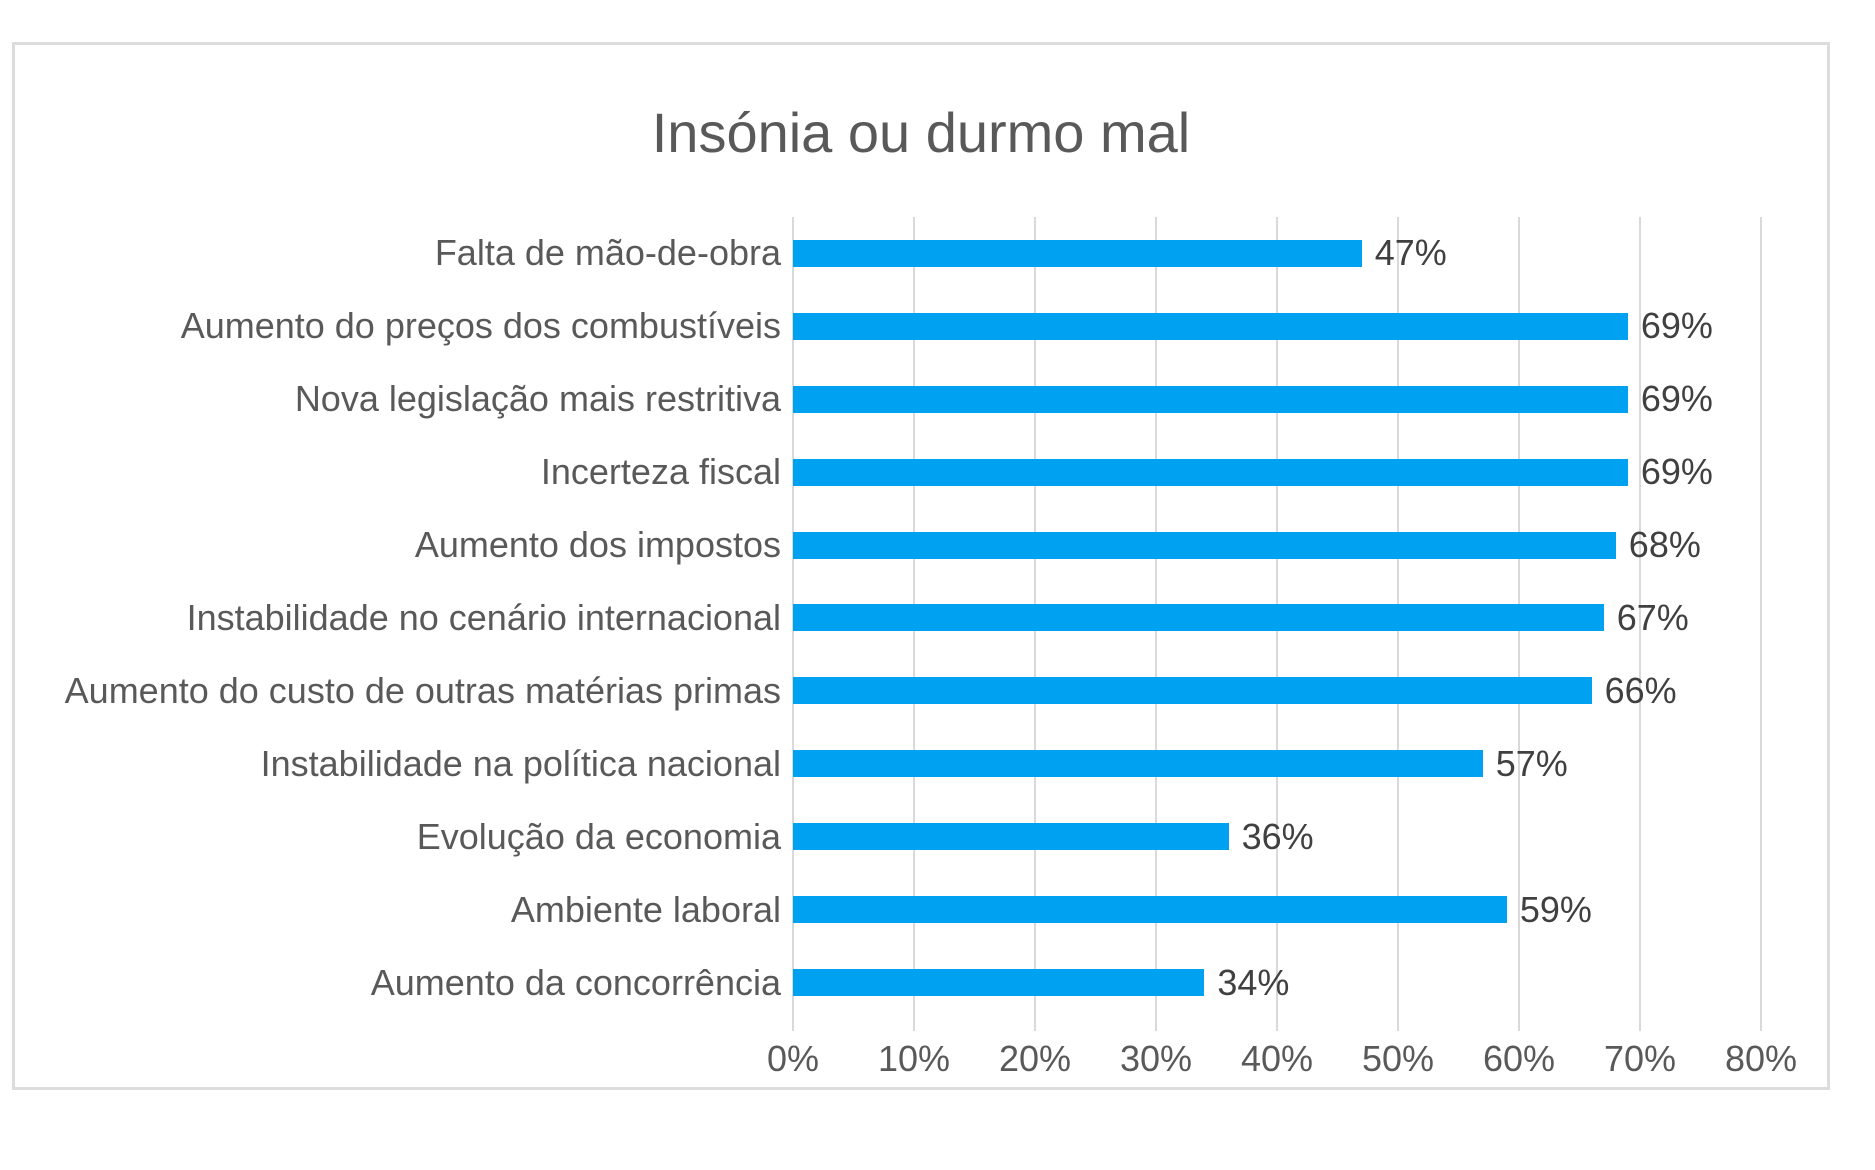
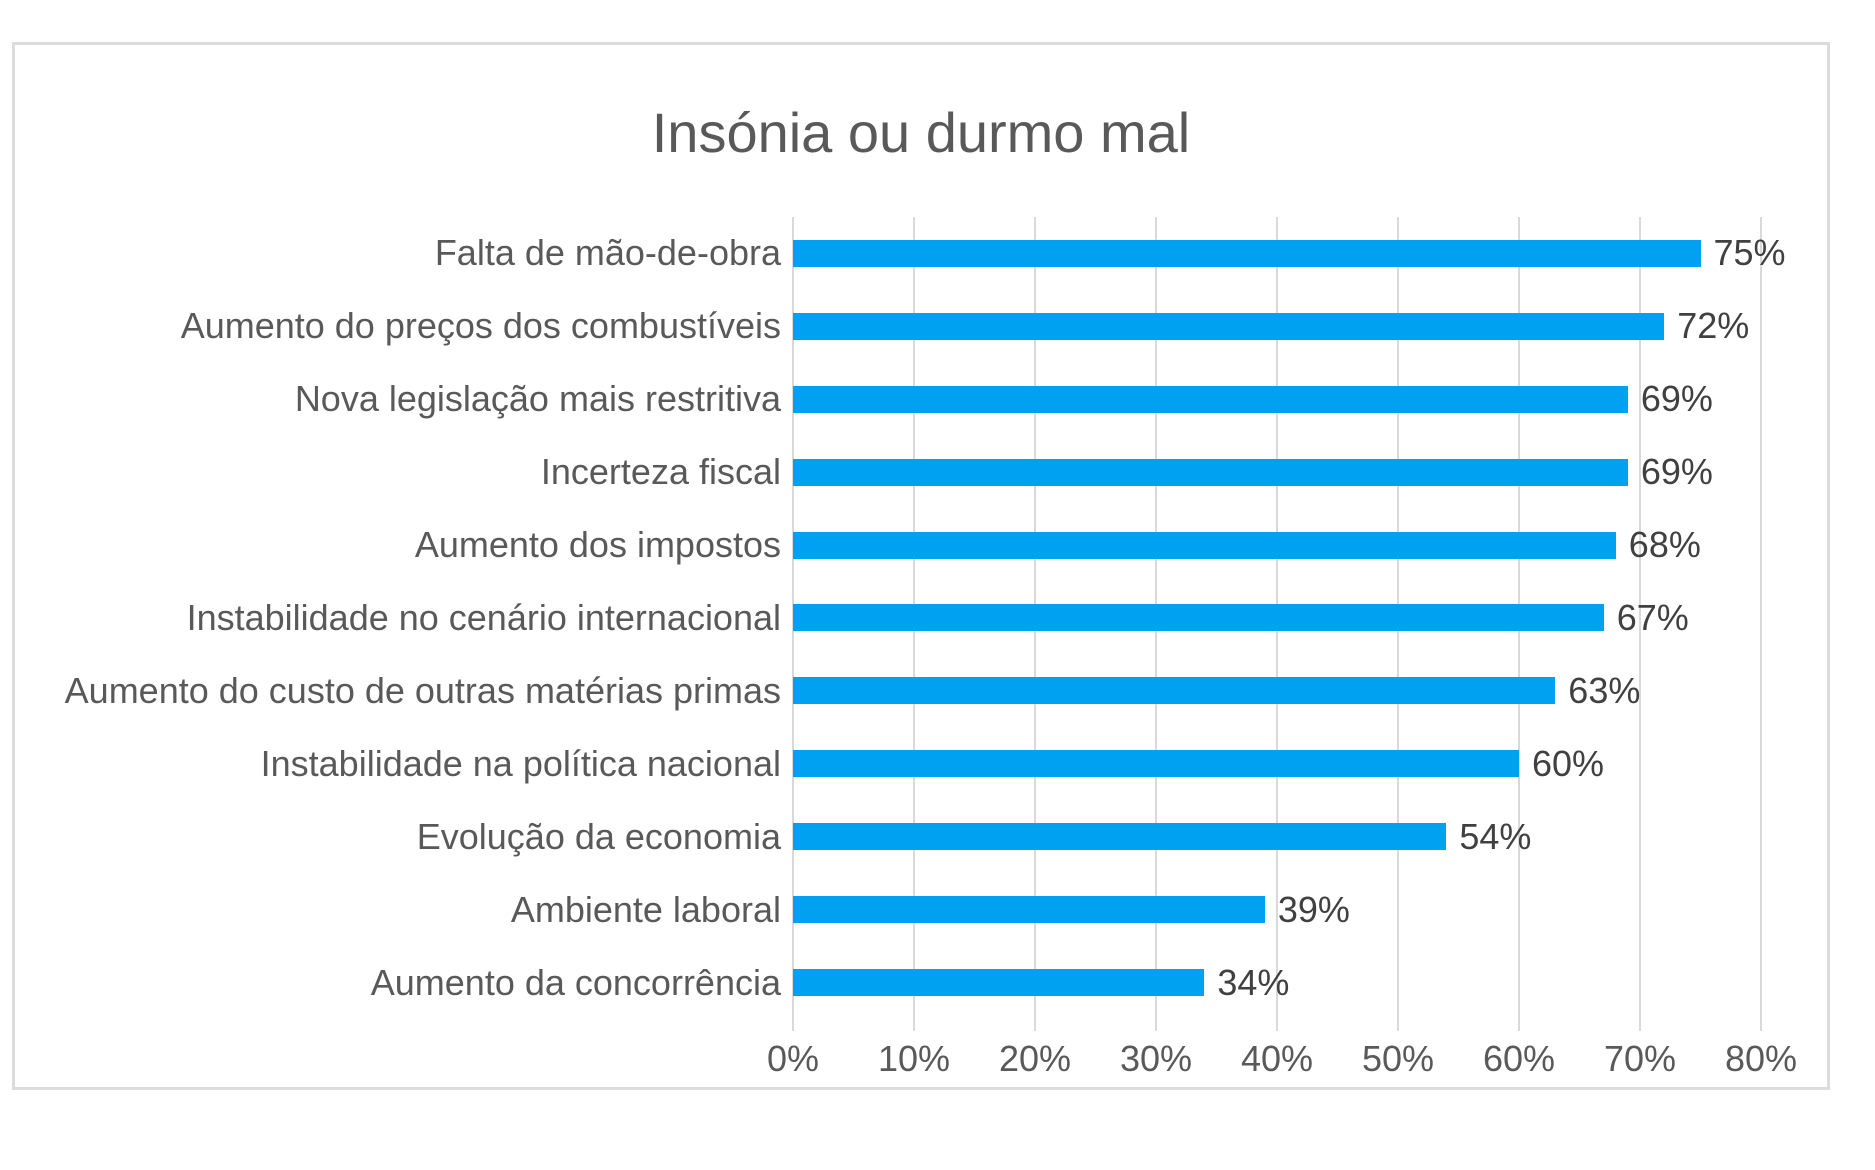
Falta de mão-de-obra: 47% -> 75%
Aumento do preços dos combustíveis: 69% -> 72%
Aumento do custo de outras matérias primas: 66% -> 63%
Instabilidade na política nacional: 57% -> 60%
Evolução da economia: 36% -> 54%
Ambiente laboral: 59% -> 39%
